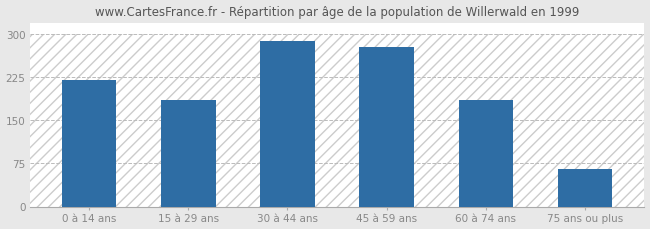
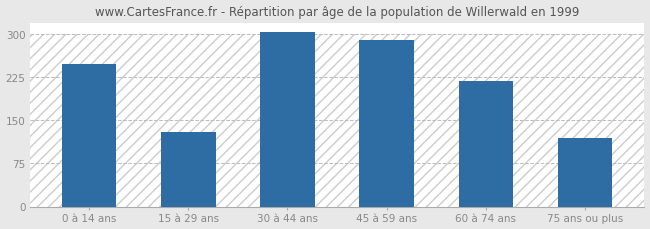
0 à 14 ans: 220 -> 248
15 à 29 ans: 185 -> 130
30 à 44 ans: 288 -> 304
45 à 59 ans: 278 -> 290
60 à 74 ans: 185 -> 218
75 ans ou plus: 65 -> 120
